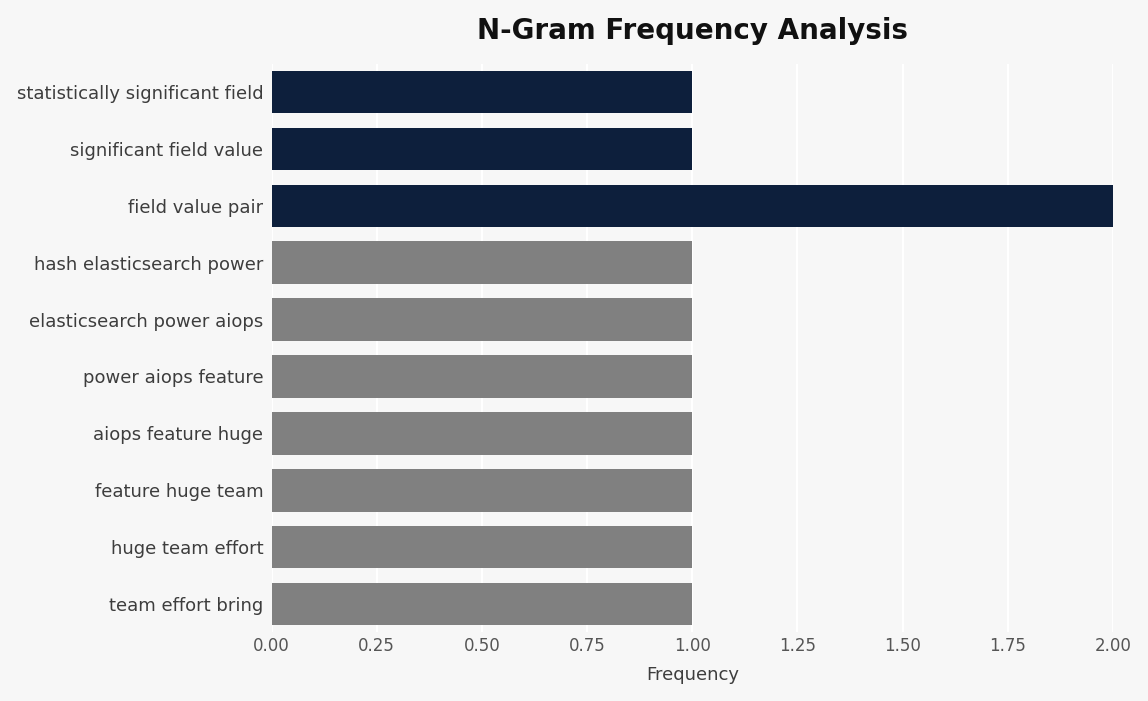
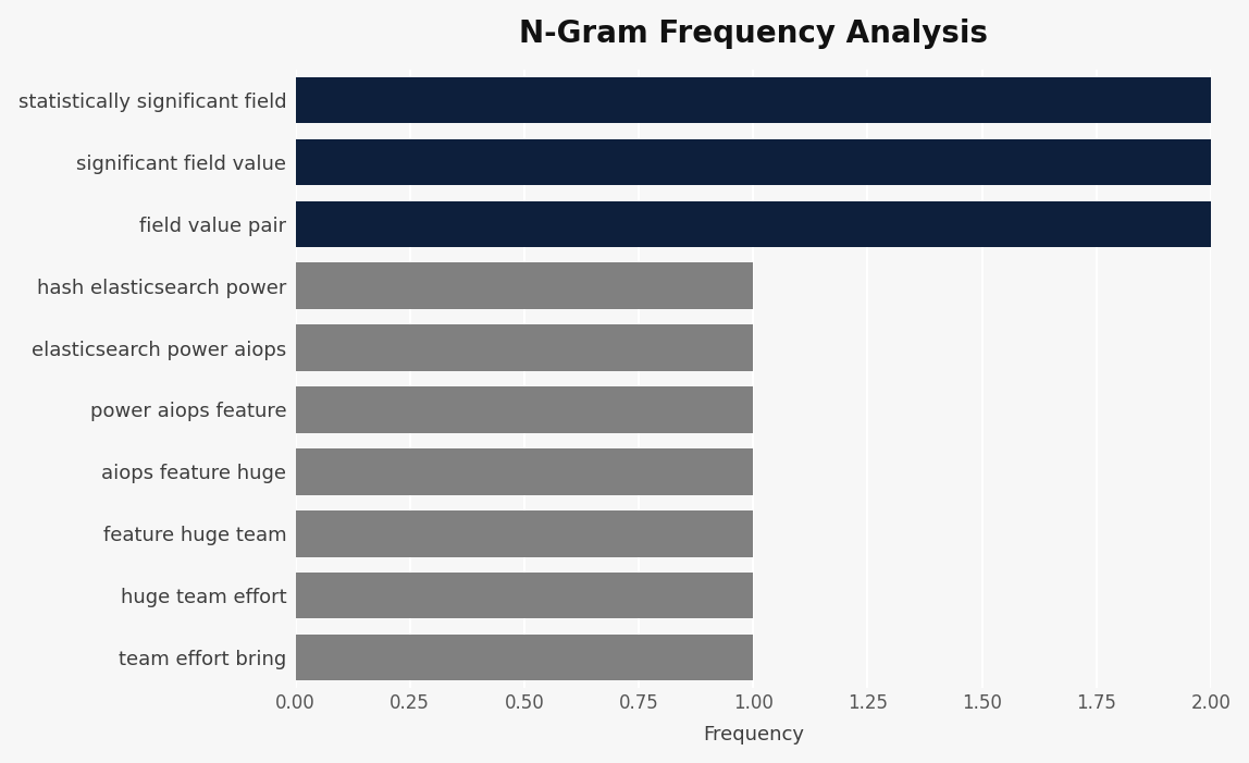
statistically significant field: 1 -> 2
significant field value: 1 -> 2
